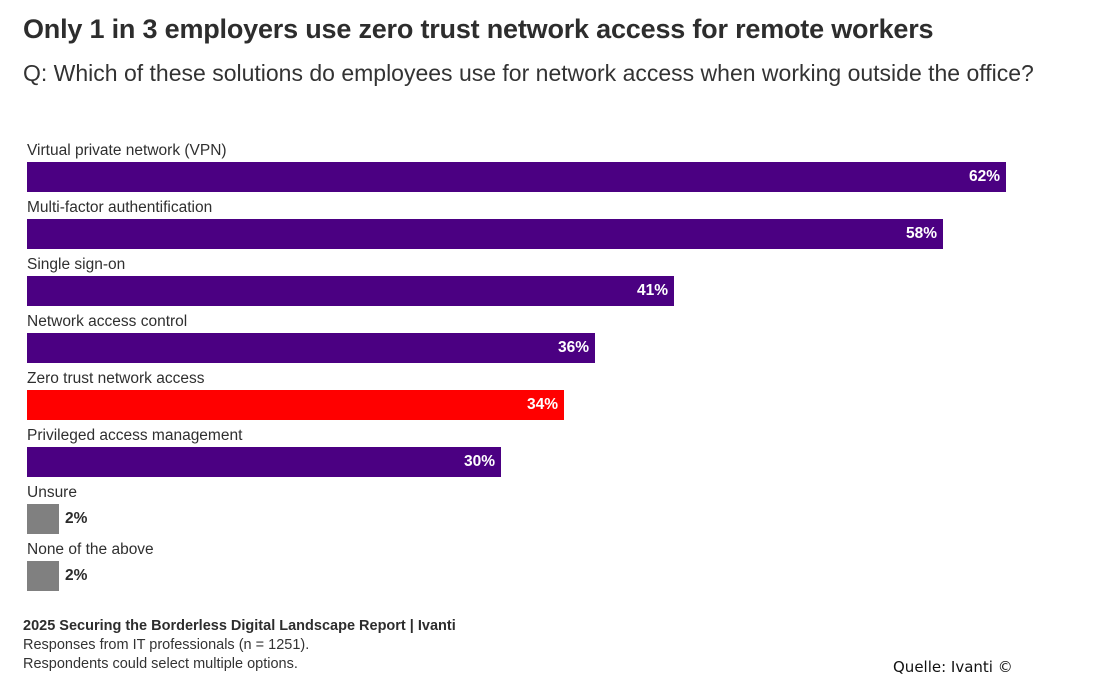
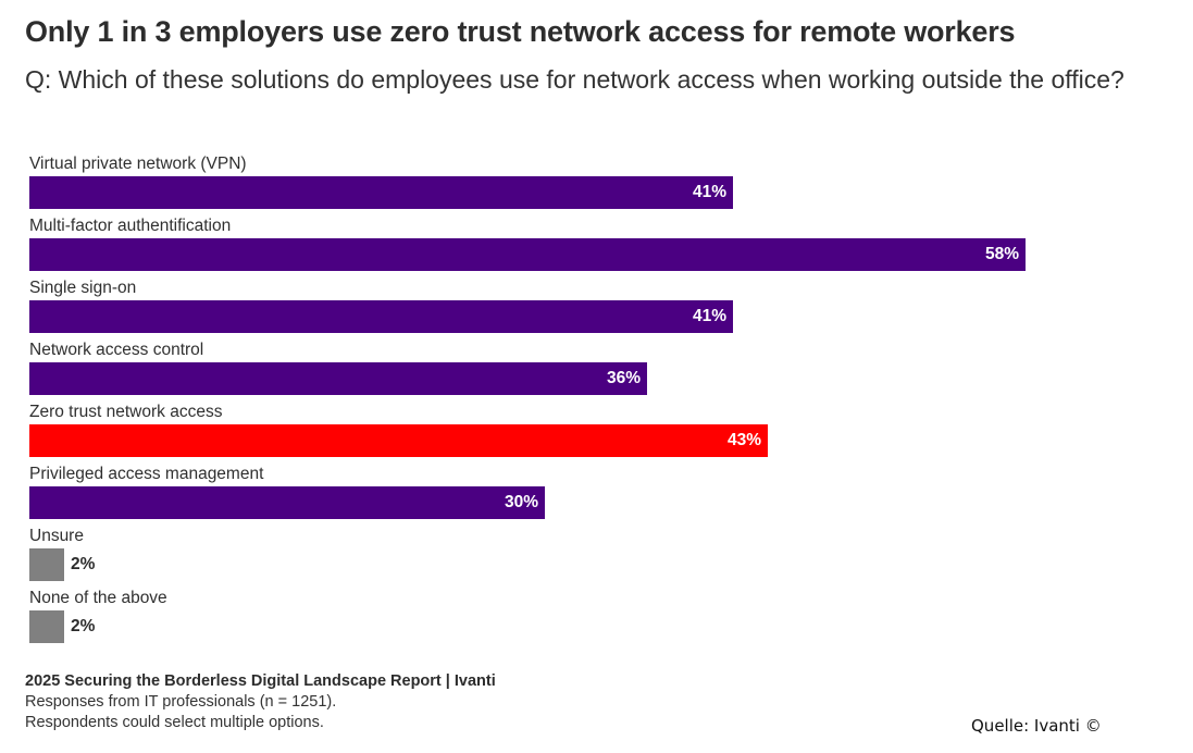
Virtual private network (VPN): 62% -> 41%
Zero trust network access: 34% -> 43%
